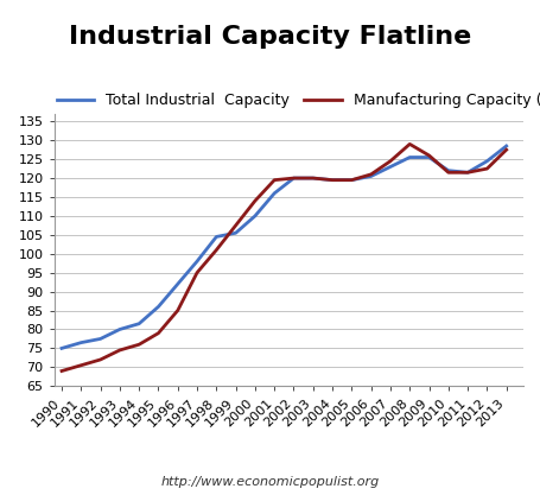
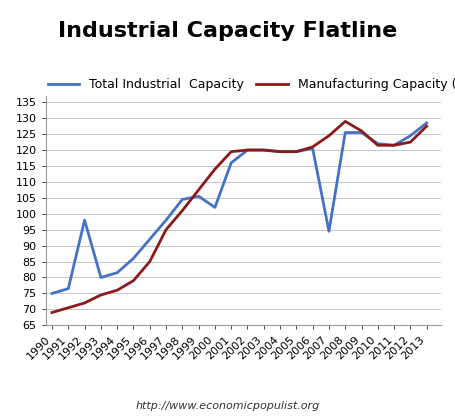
Total Industrial Capacity/1992: 77.5 -> 98.0
Total Industrial Capacity/2000: 110.0 -> 102.0
Total Industrial Capacity/2007: 123.0 -> 94.5
